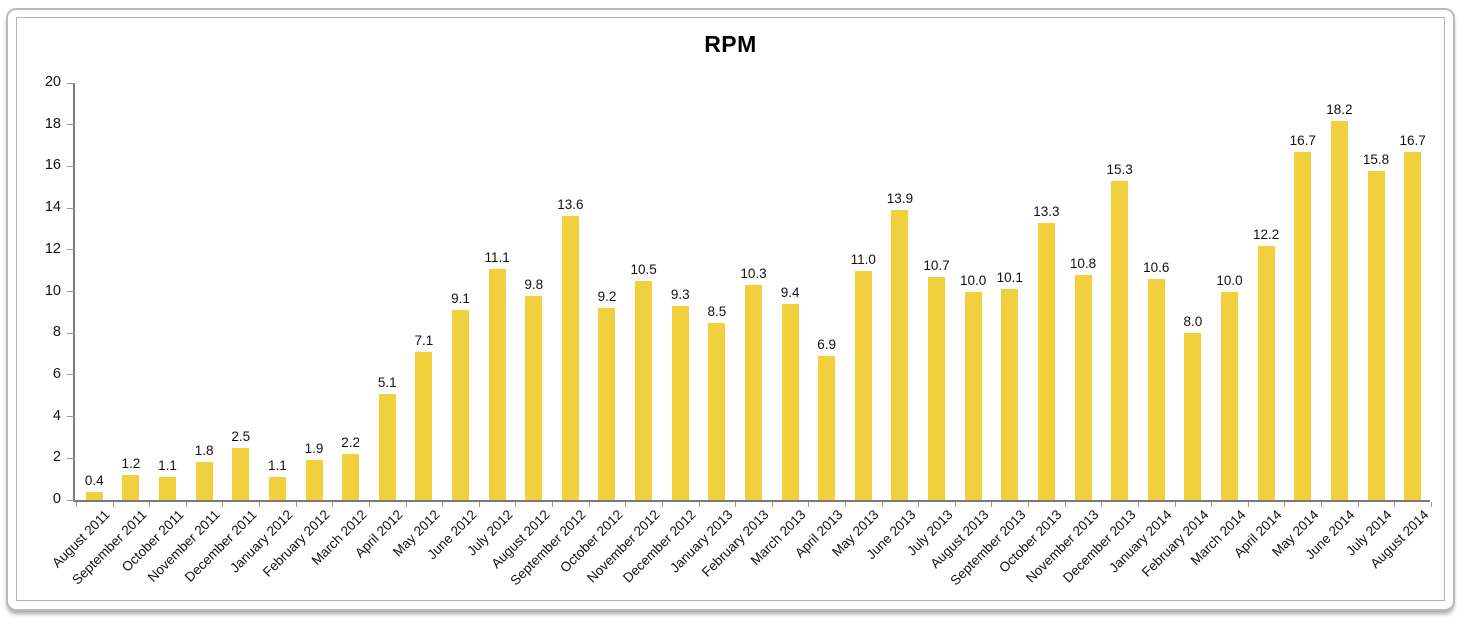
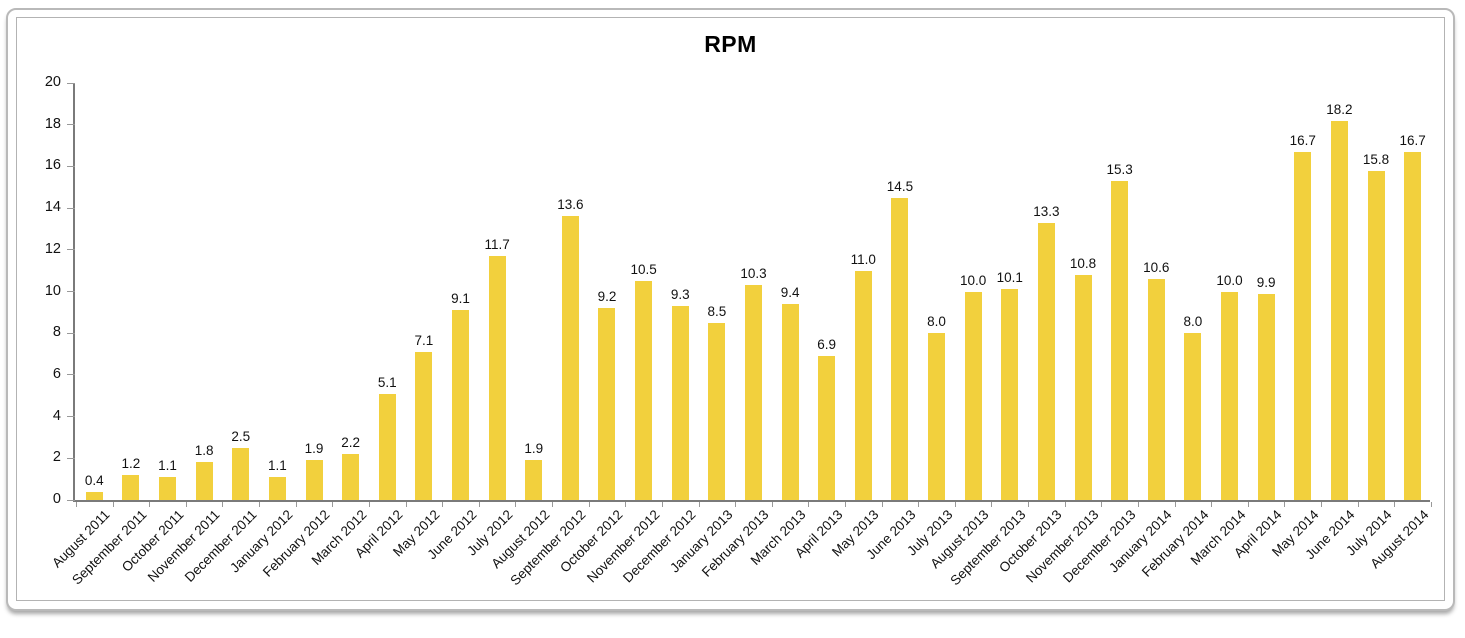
July 2012: 11.1 -> 11.7
August 2012: 9.8 -> 1.9
June 2013: 13.9 -> 14.5
July 2013: 10.7 -> 8.0
April 2014: 12.2 -> 9.9
